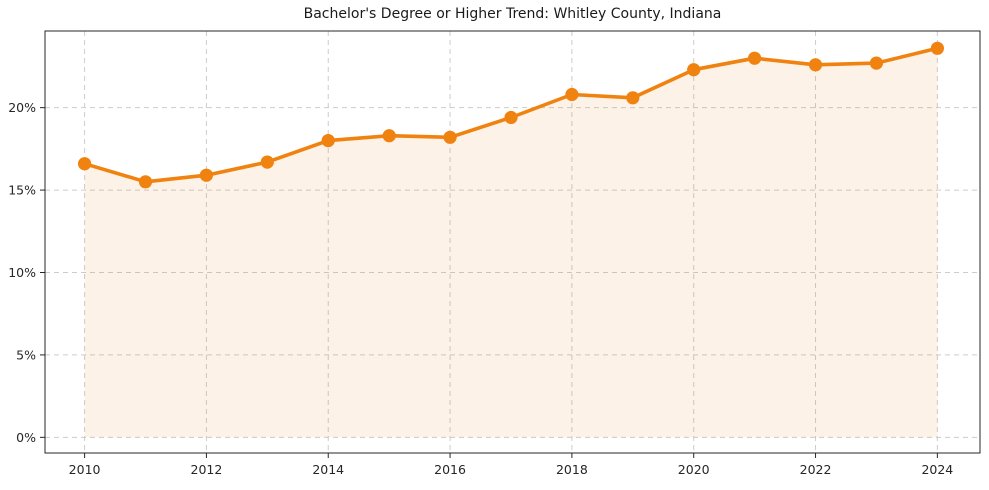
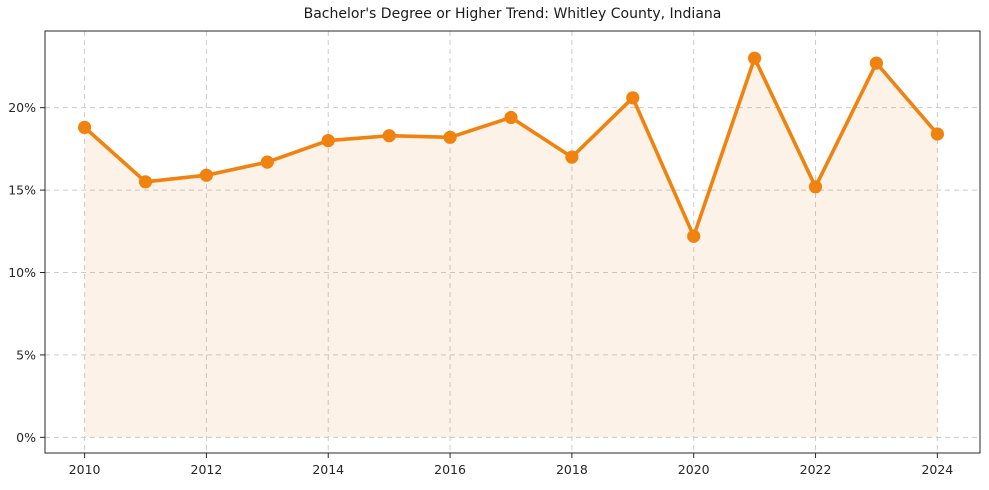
2010: 16.6% -> 18.8%
2018: 20.8% -> 17.0%
2020: 22.3% -> 12.2%
2022: 22.6% -> 15.2%
2024: 23.6% -> 18.4%
